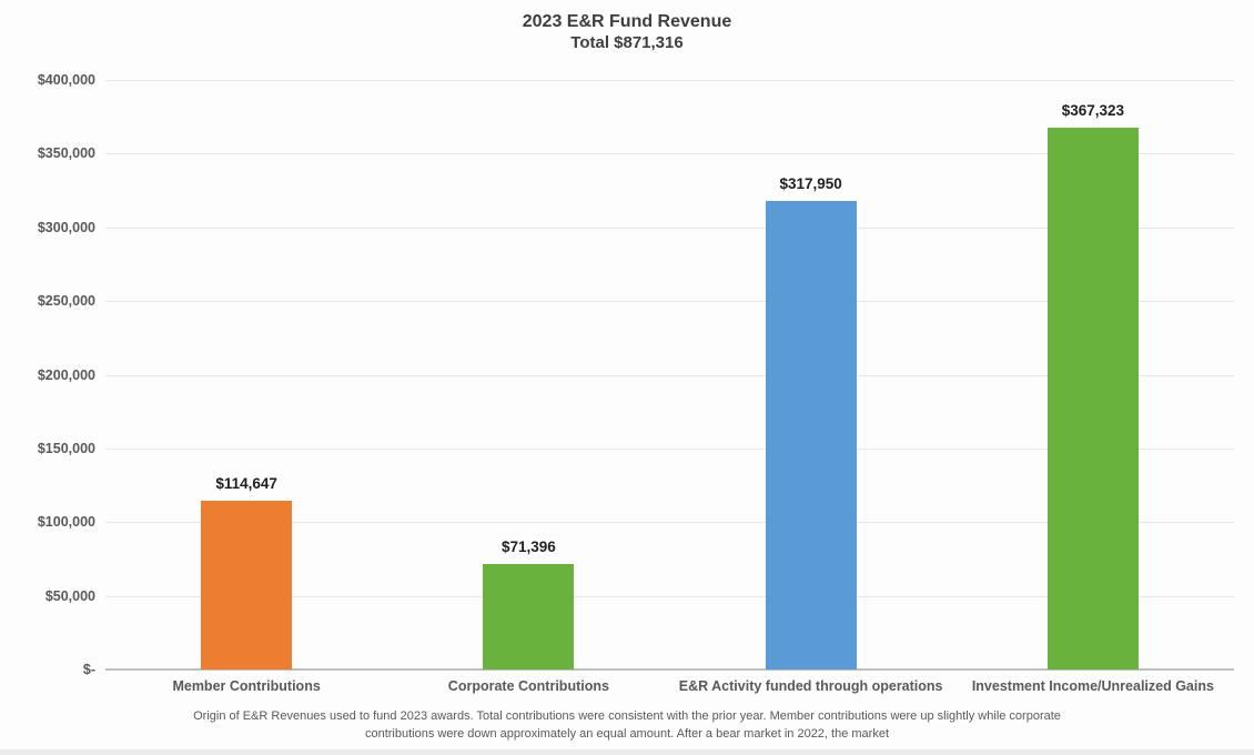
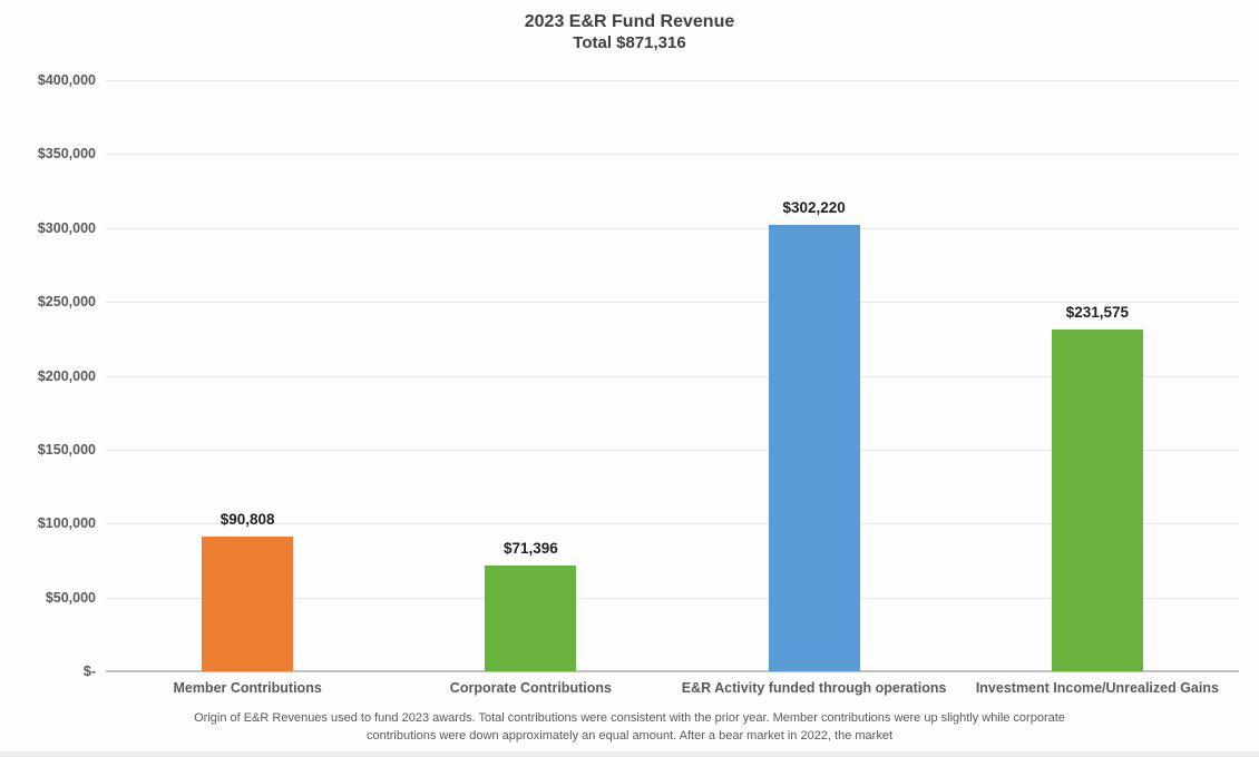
Member Contributions: $114,647 -> $90,808
E&R Activity funded through operations: $317,950 -> $302,220
Investment Income/Unrealized Gains: $367,323 -> $231,575
